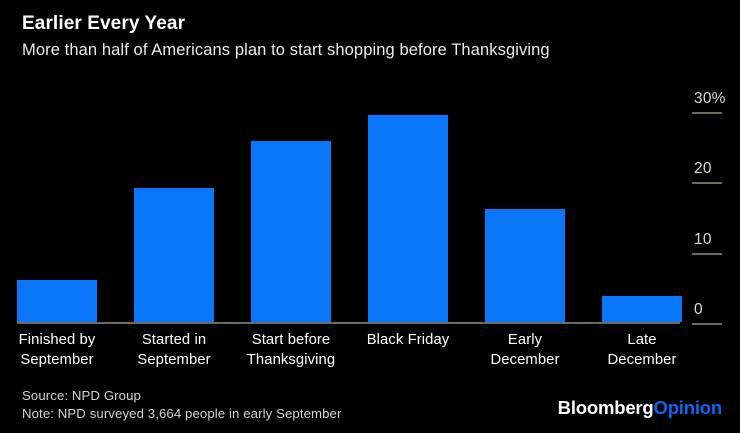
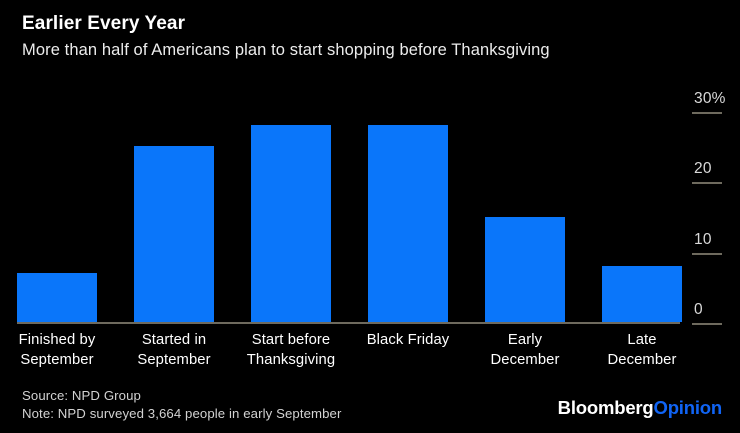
Finished by September: 6% -> 7%
Started in September: 19% -> 25%
Start before Thanksgiving: 26% -> 28%
Black Friday: 29% -> 28%
Early December: 16% -> 15%
Late December: 4% -> 8%
